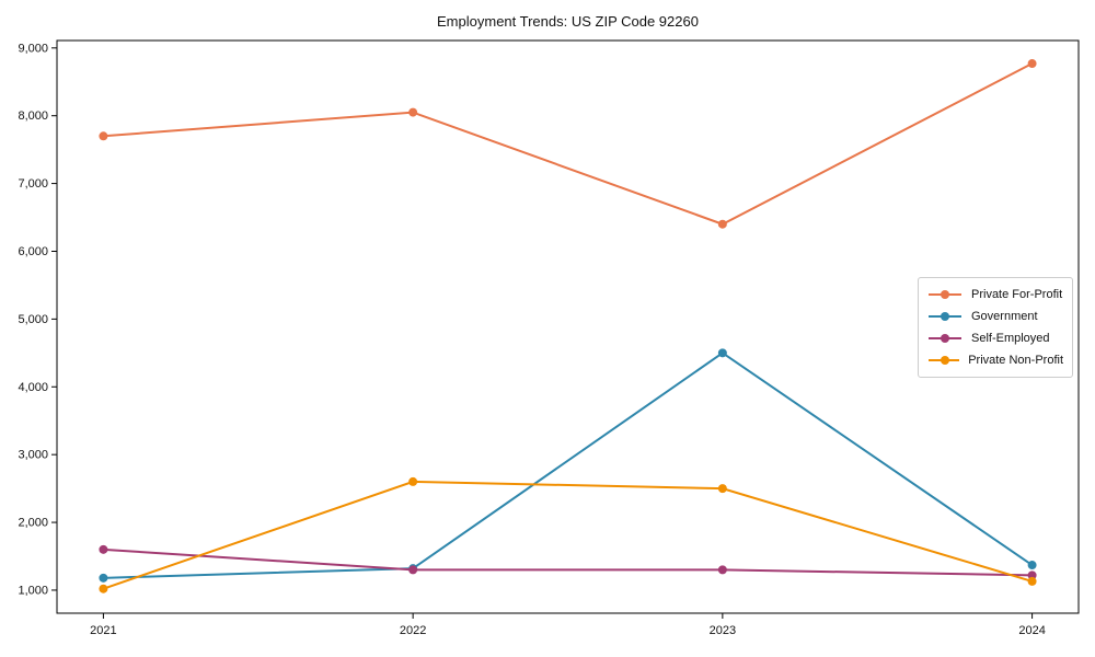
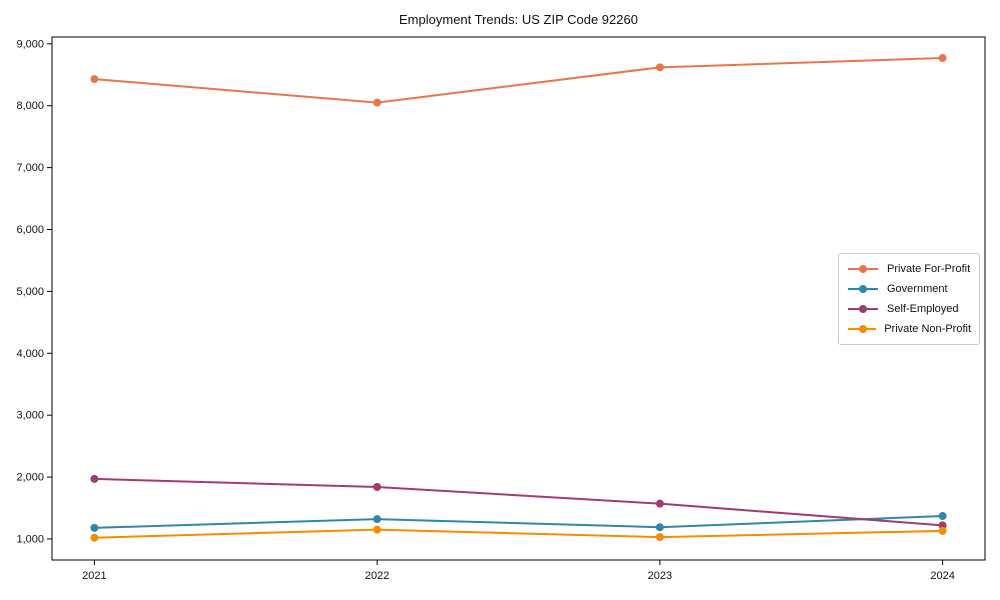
Private For-Profit/2021: 7700 -> 8400
Self-Employed/2021: 1600 -> 2000
Self-Employed/2022: 1300 -> 1800
Private Non-Profit/2022: 2600 -> 1200
Private For-Profit/2023: 6400 -> 8600
Government/2023: 4500 -> 1200
Self-Employed/2023: 1300 -> 1600
Private Non-Profit/2023: 2500 -> 1000
